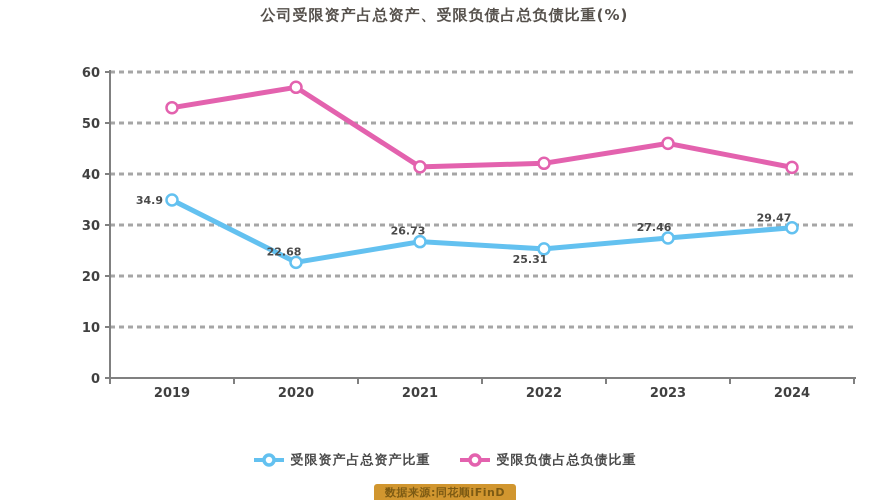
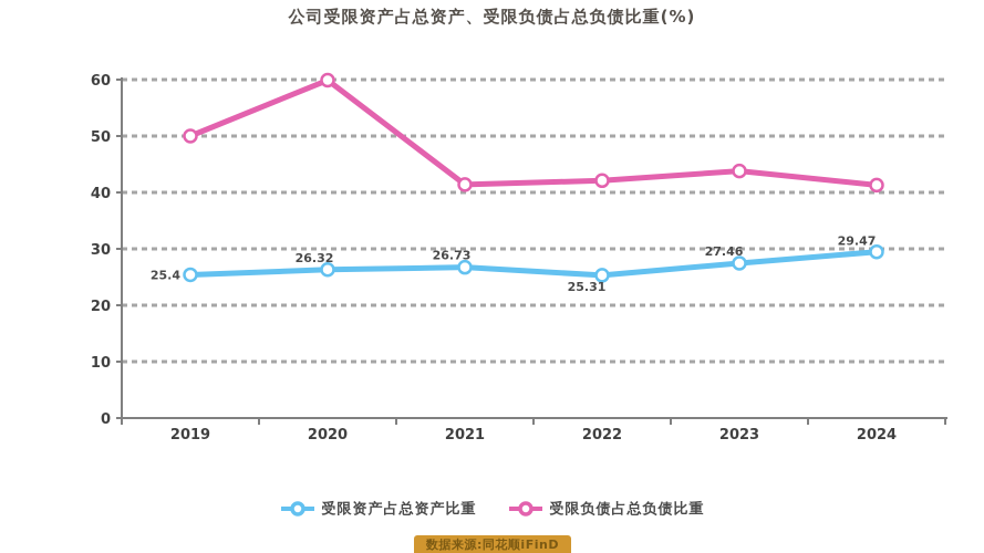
受限资产占总资产比重/2019: 34.9 -> 25.4
受限负债占总负债比重/2019: 53 -> 50
受限资产占总资产比重/2020: 22.68 -> 26.32
受限负债占总负债比重/2020: 57 -> 60
受限负债占总负债比重/2023: 46 -> 44
